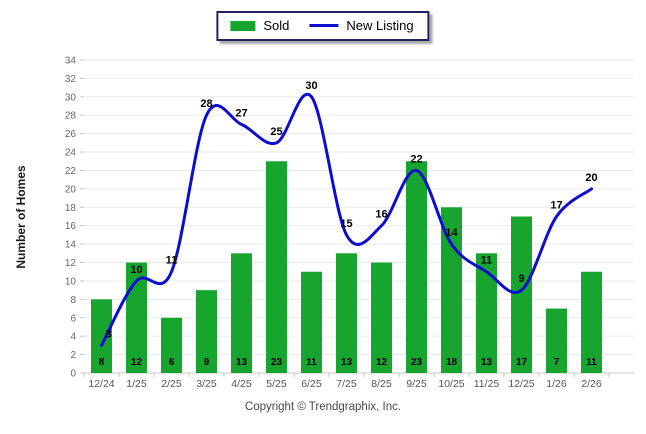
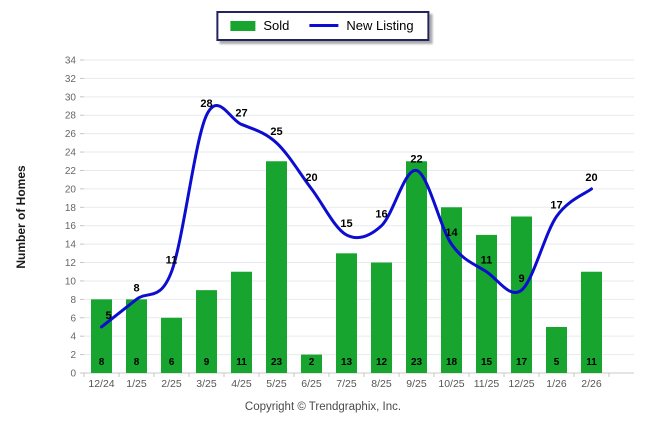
New Listing/12/24: 3 -> 5
Sold/1/25: 12 -> 8
New Listing/1/25: 10 -> 8
Sold/4/25: 13 -> 11
Sold/6/25: 11 -> 2
New Listing/6/25: 30 -> 20
Sold/11/25: 13 -> 15
Sold/1/26: 7 -> 5
